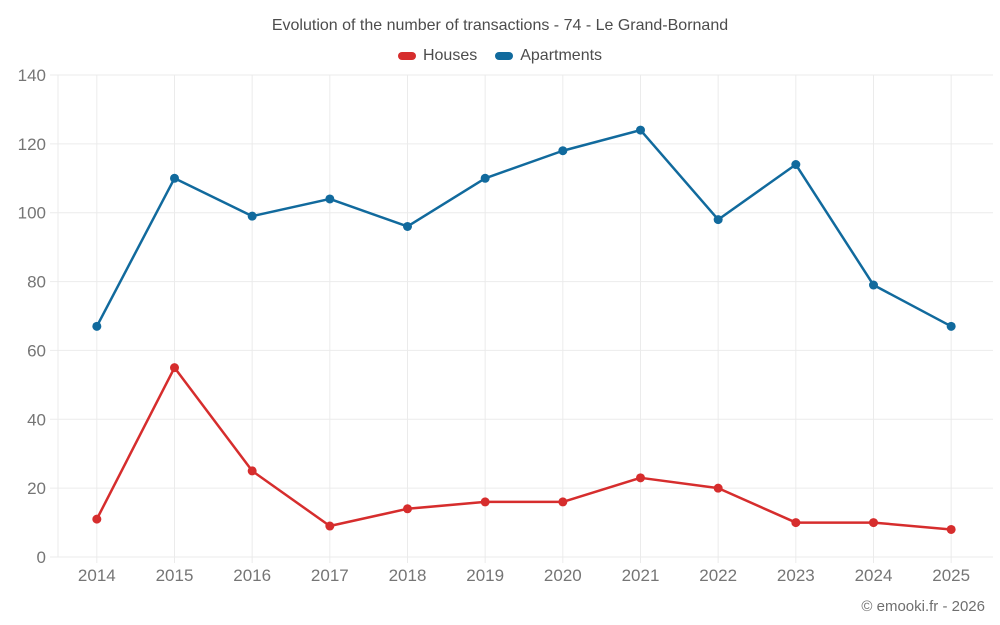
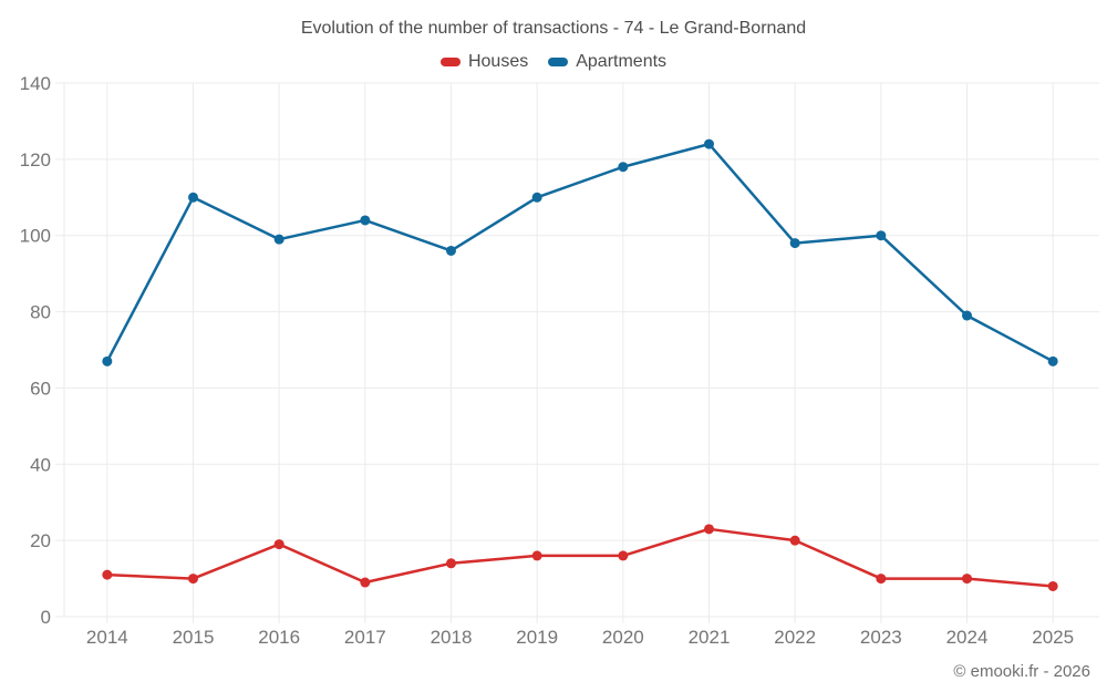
Houses/2015: 55 -> 10
Houses/2016: 25 -> 19
Apartments/2023: 114 -> 100
